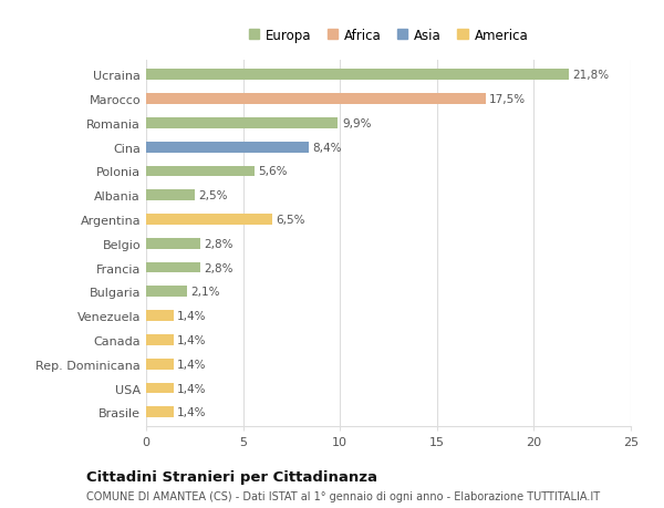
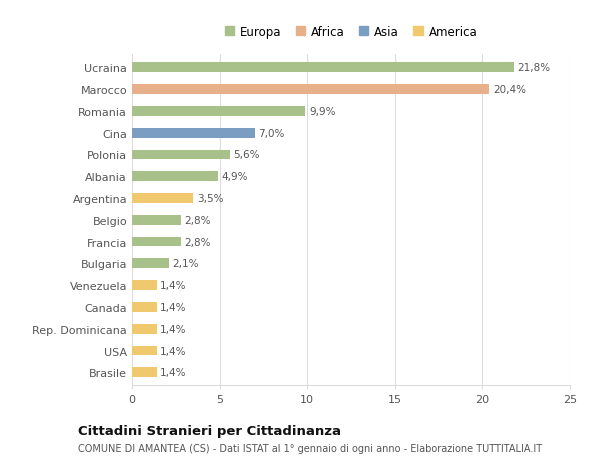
Marocco: 17,5% -> 20,4%
Cina: 8,4% -> 7,0%
Albania: 2,5% -> 4,9%
Argentina: 6,5% -> 3,5%
